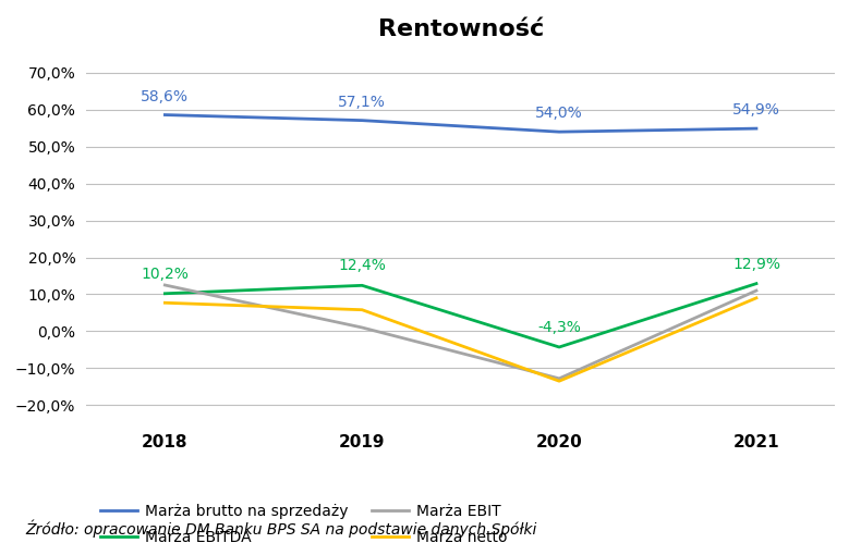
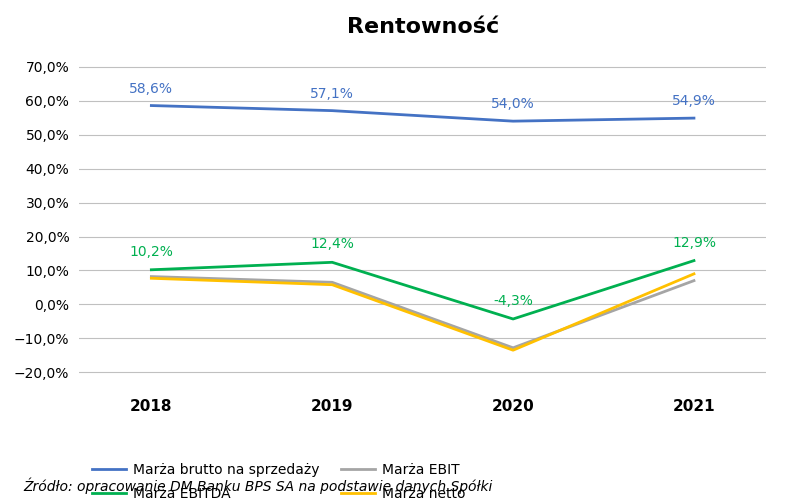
Marża EBIT/2018: 12,5% -> 8,2%
Marża EBIT/2019: 1,0% -> 6,5%
Marża EBIT/2021: 11,0% -> 7,0%
